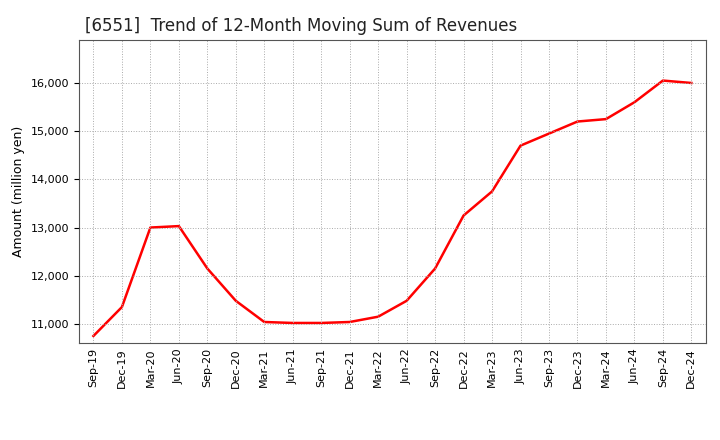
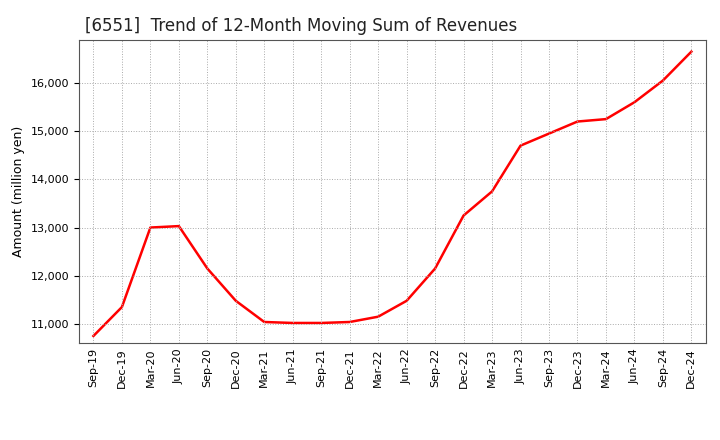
Dec-24: 16,000 -> 16,650
